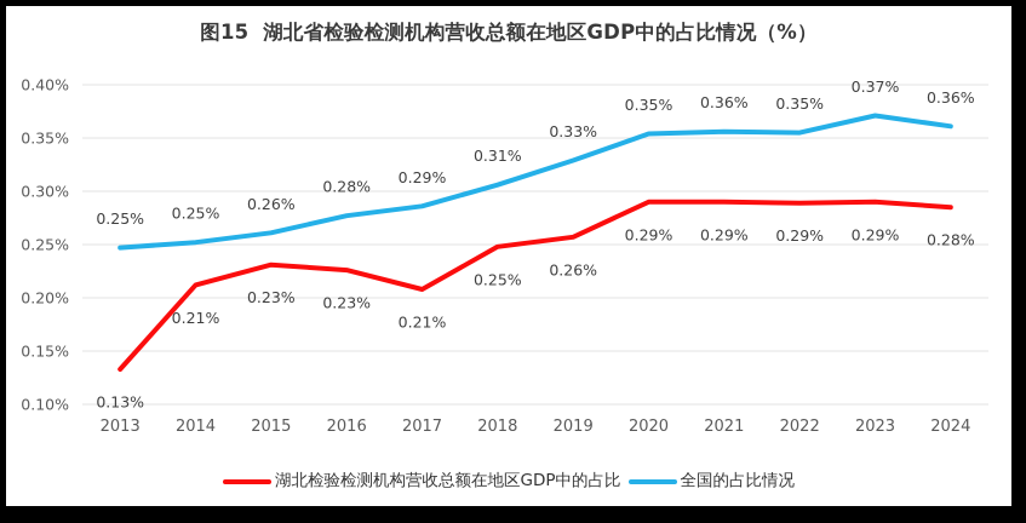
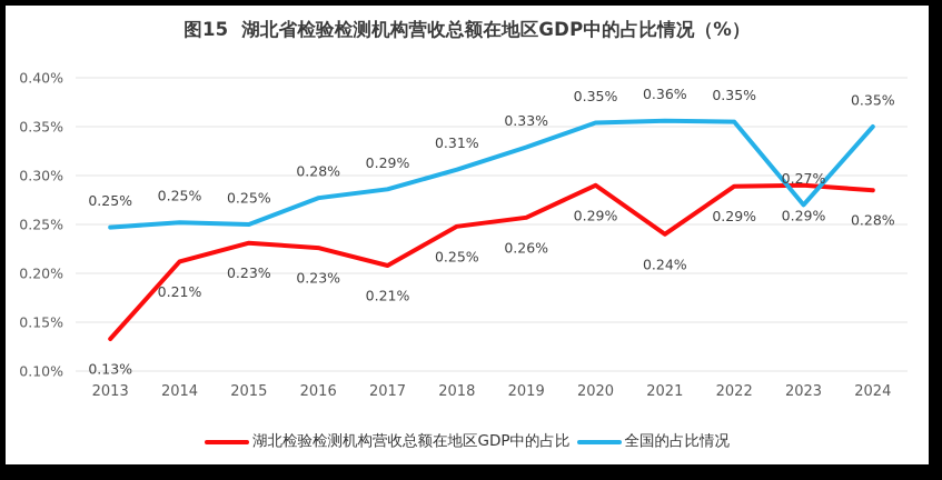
全国的占比情况/2015: 0.26% -> 0.25%
湖北检验检测机构营收总额在地区GDP中的占比/2021: 0.29% -> 0.24%
全国的占比情况/2023: 0.37% -> 0.27%
全国的占比情况/2024: 0.36% -> 0.35%
